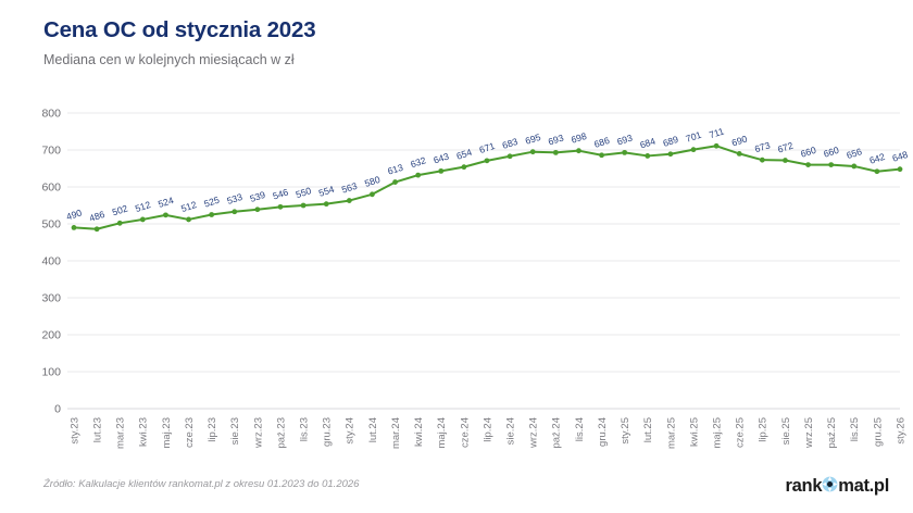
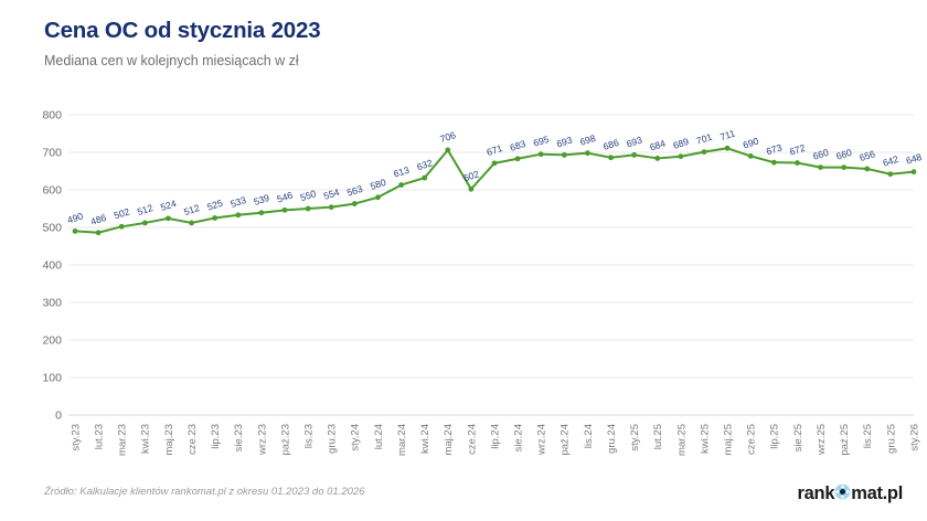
maj.24: 643 -> 706
cze.24: 654 -> 602
